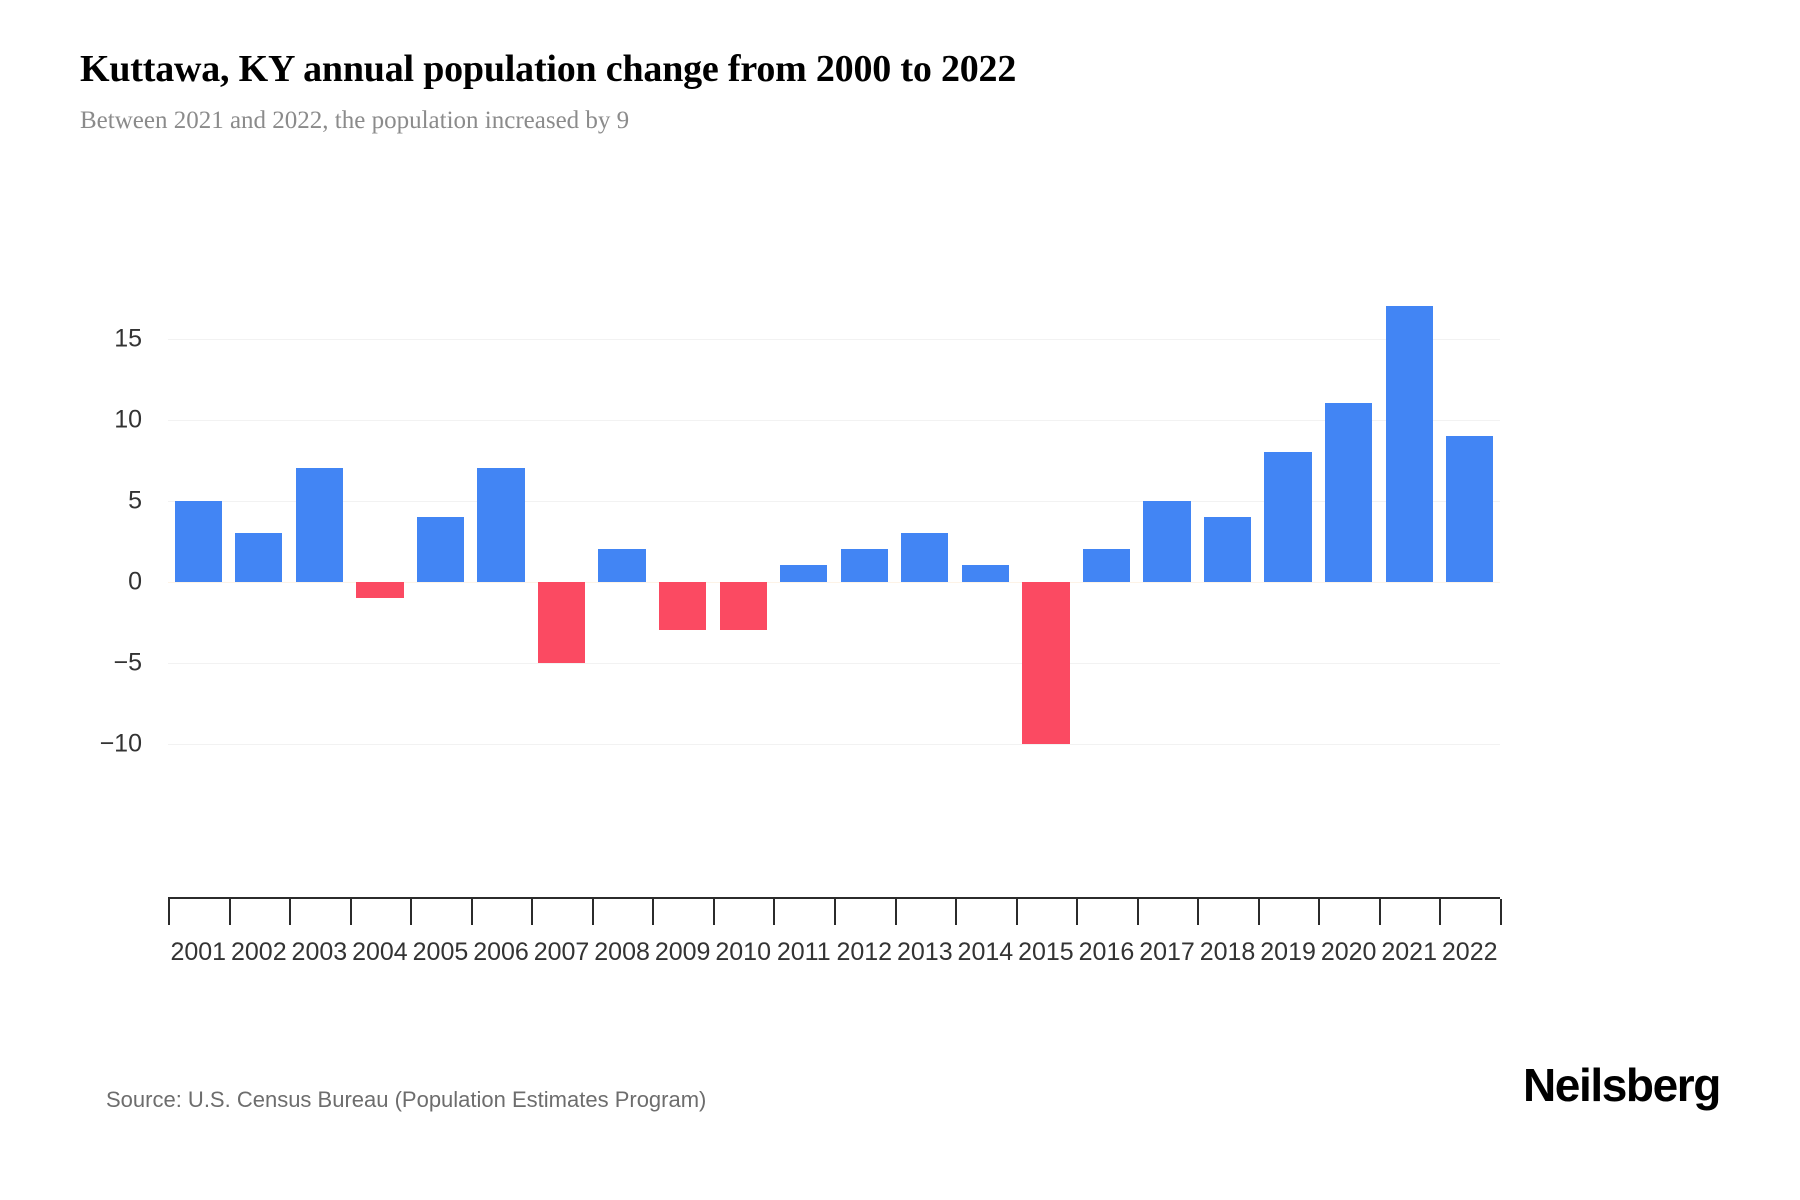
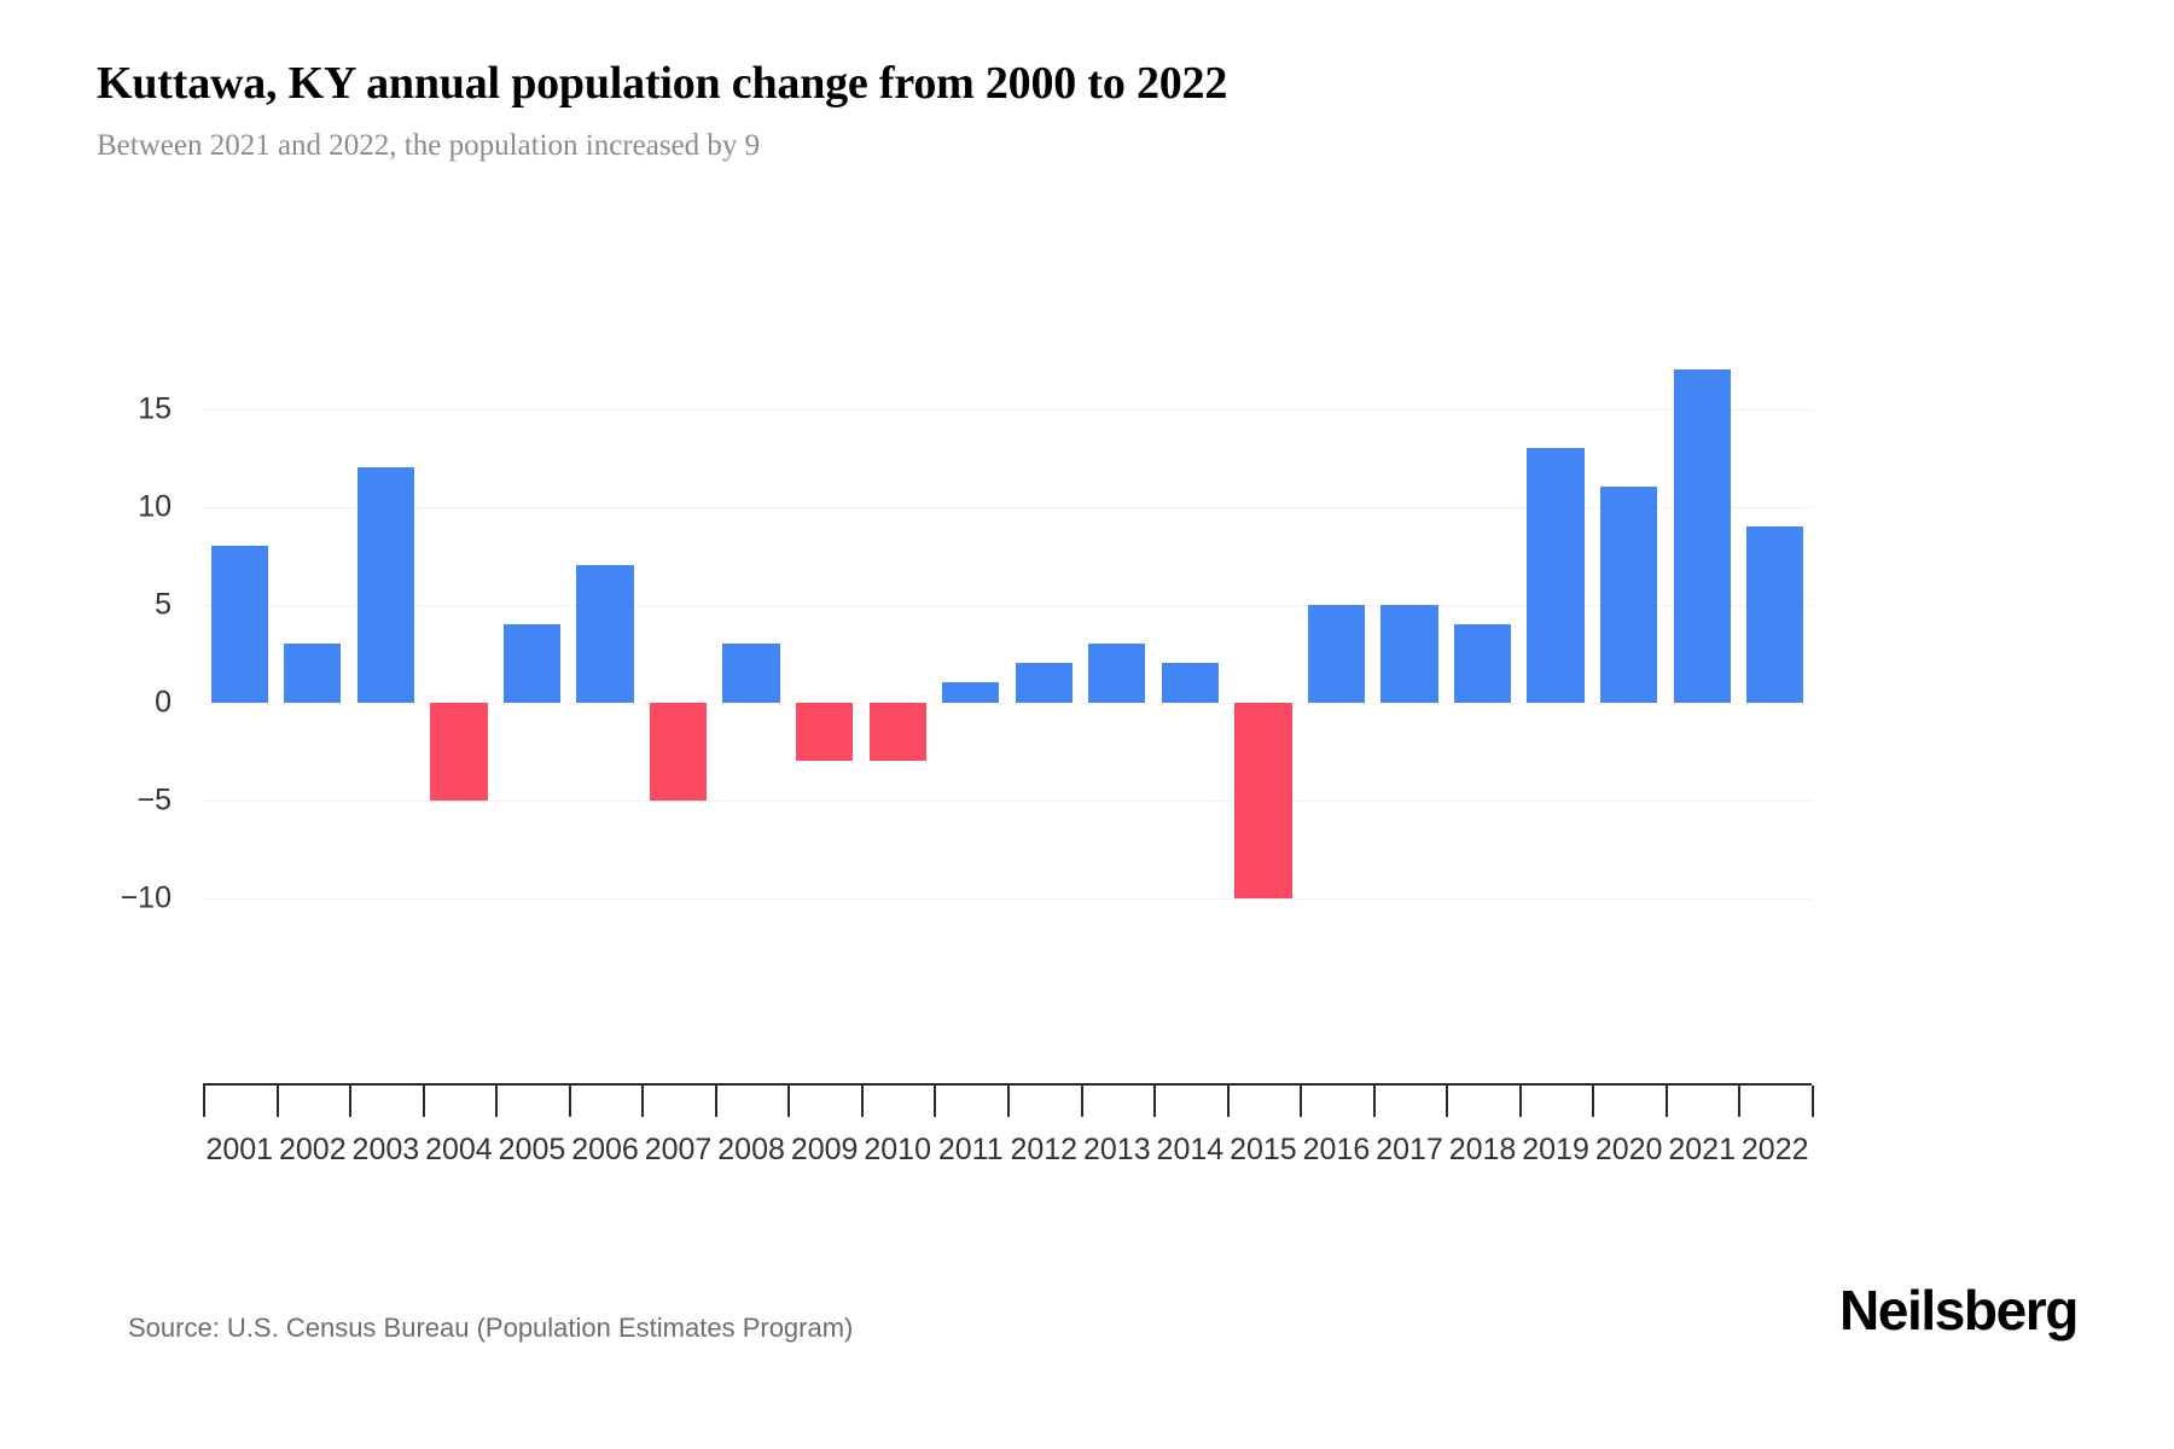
2001: 5 -> 8
2003: 7 -> 12
2004: -1 -> -5
2008: 2 -> 3
2014: 1 -> 2
2016: 2 -> 5
2019: 8 -> 13
